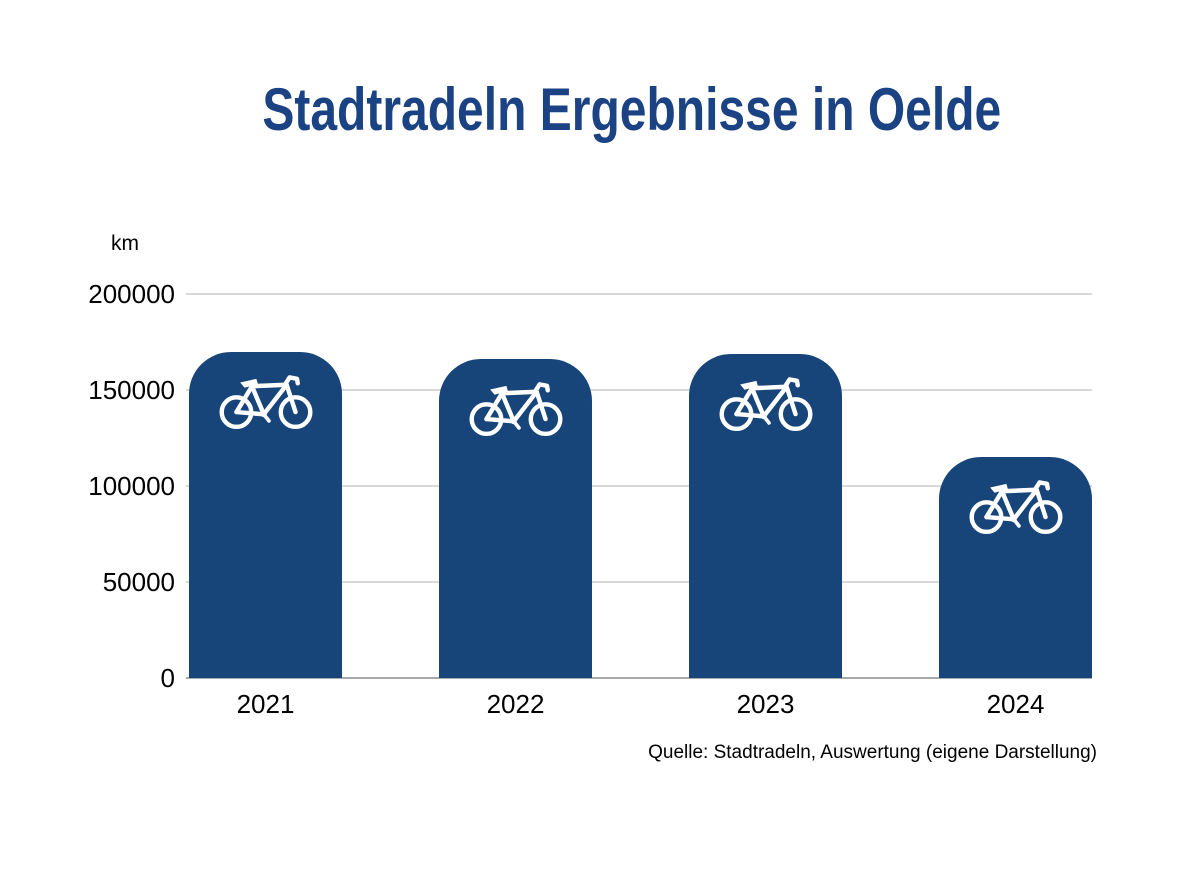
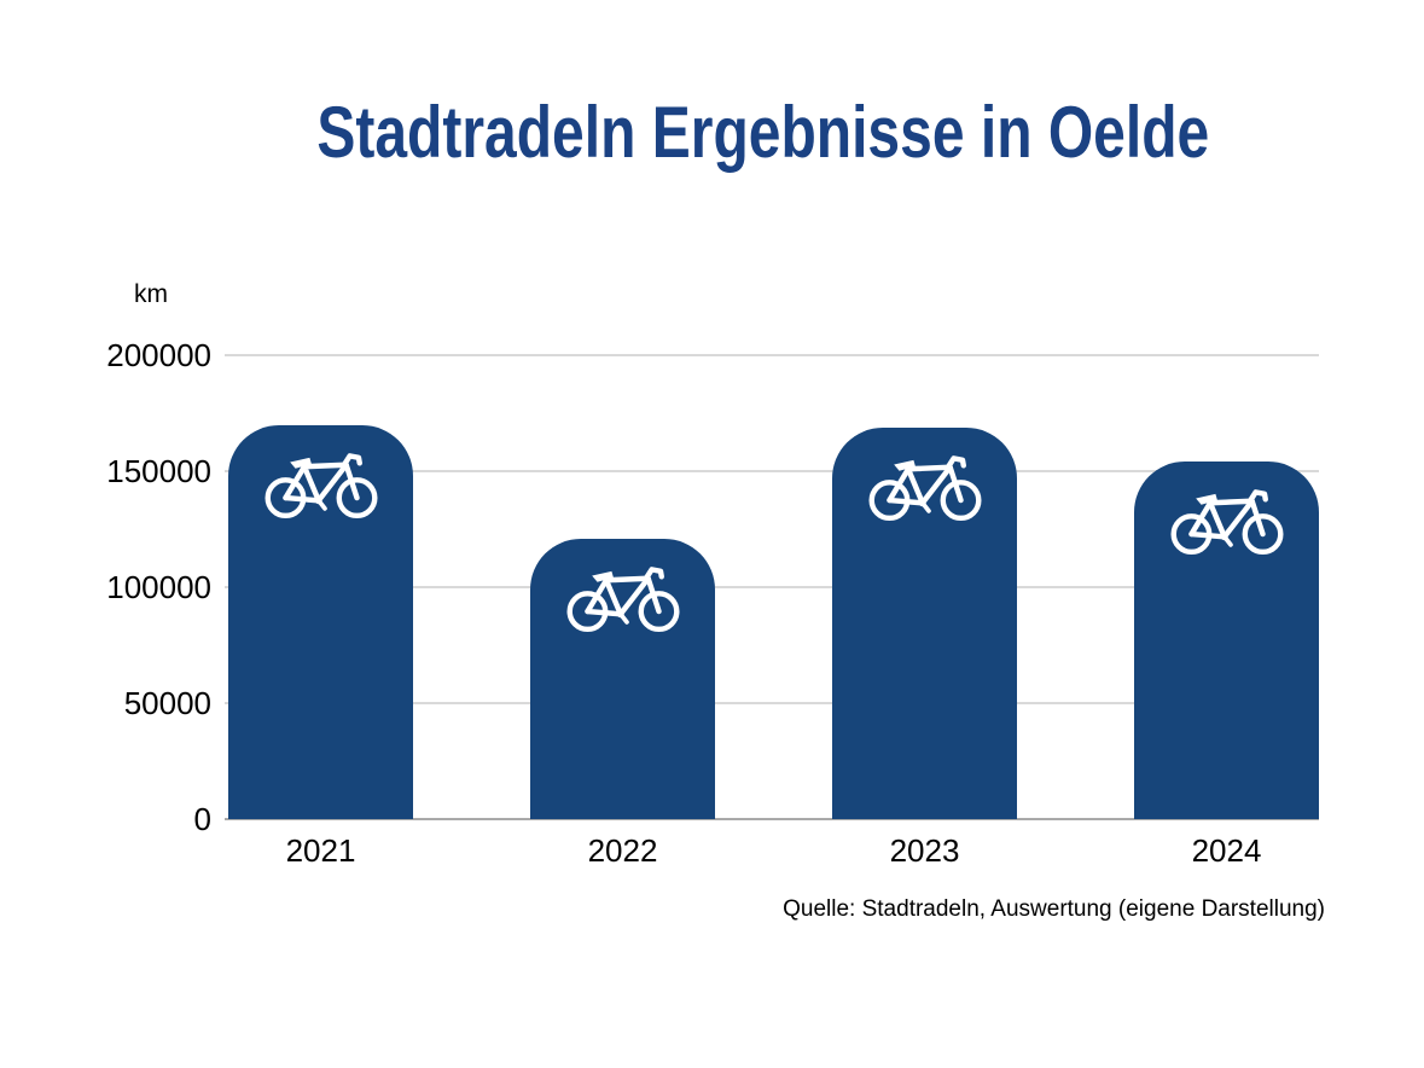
2022: 166000 -> 121000
2024: 115000 -> 154000
